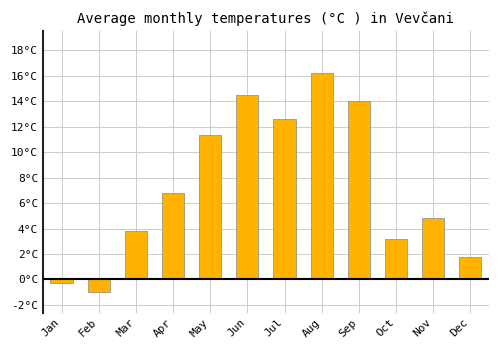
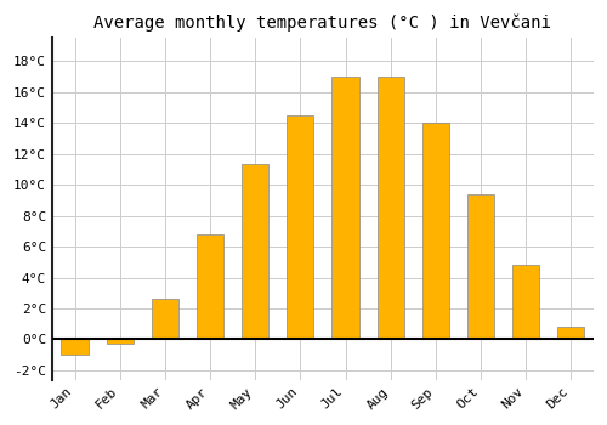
Jan: -0.3°C -> -1.0°C
Feb: -1.0°C -> -0.3°C
Mar: 3.8°C -> 2.6°C
Jul: 12.6°C -> 17.0°C
Aug: 16.2°C -> 17.0°C
Oct: 3.2°C -> 9.4°C
Dec: 1.8°C -> 0.8°C
